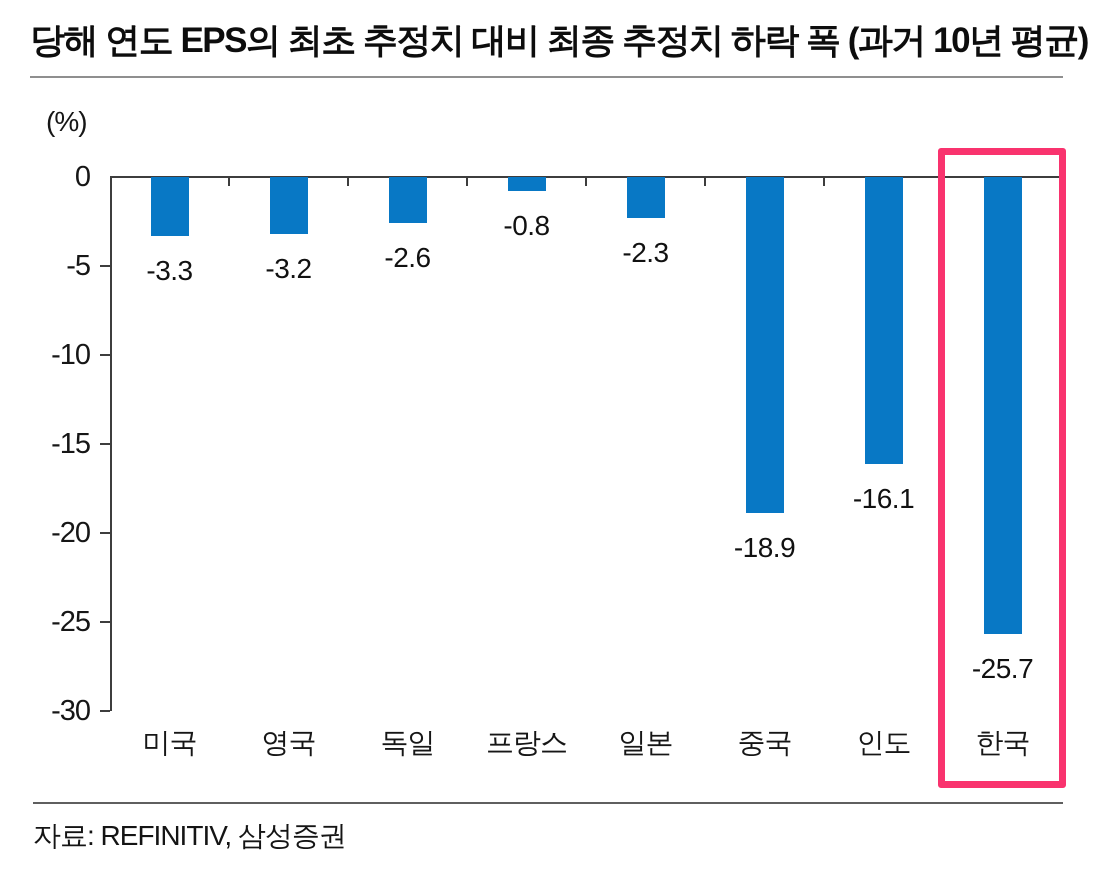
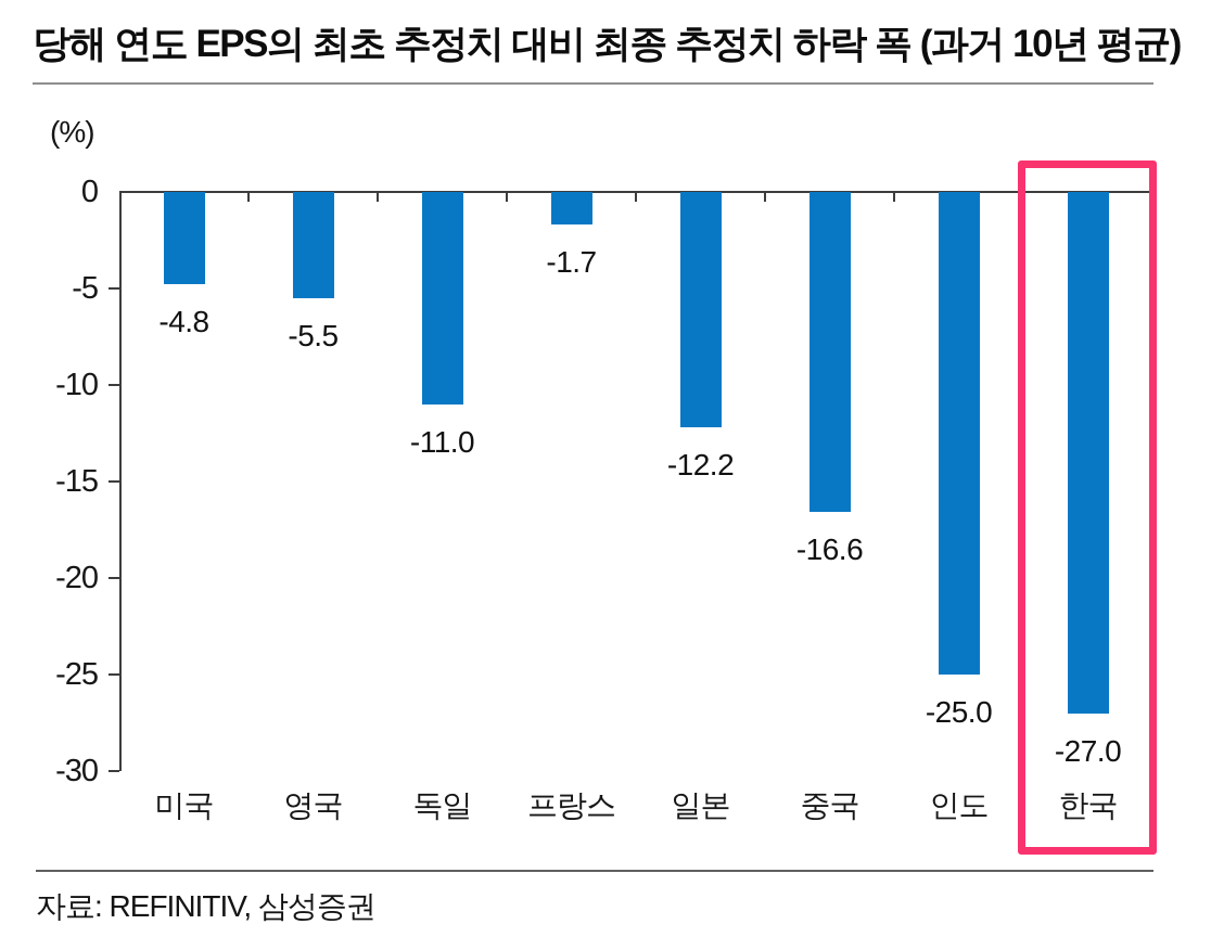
미국: -3.3 -> -4.8
영국: -3.2 -> -5.5
독일: -2.6 -> -11.0
프랑스: -0.8 -> -1.7
일본: -2.3 -> -12.2
중국: -18.9 -> -16.6
인도: -16.1 -> -25.0
한국: -25.7 -> -27.0
